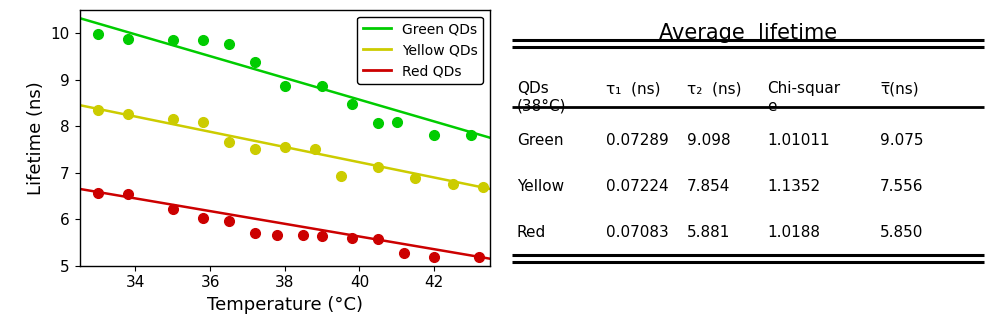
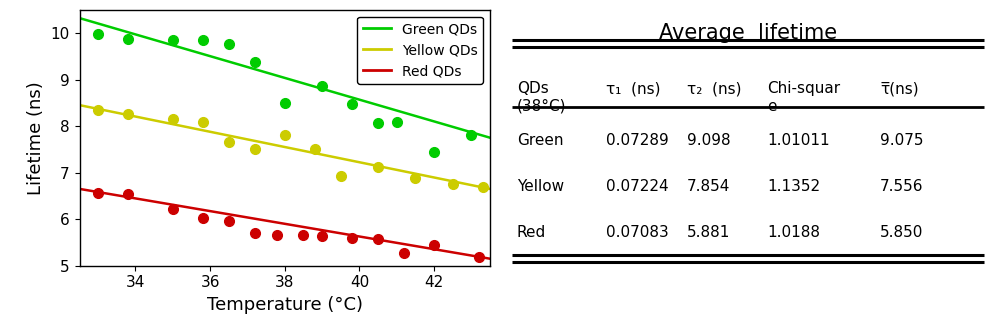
Green QDs/38: 8.87 -> 8.50
Yellow QDs/38: 7.55 -> 7.80
Green QDs/42: 7.80 -> 7.45
Red QDs/42: 5.19 -> 5.45
